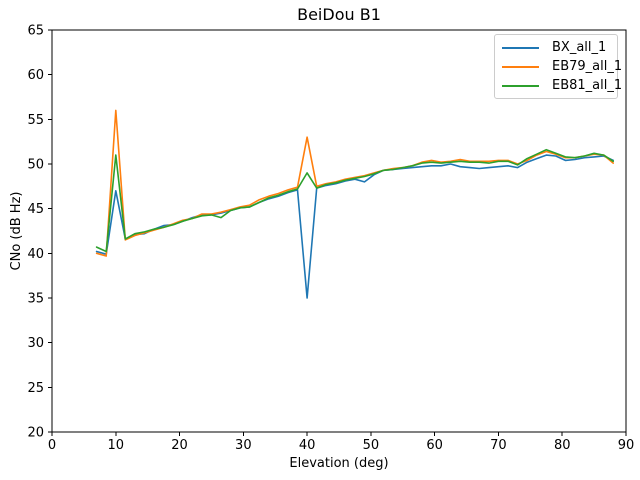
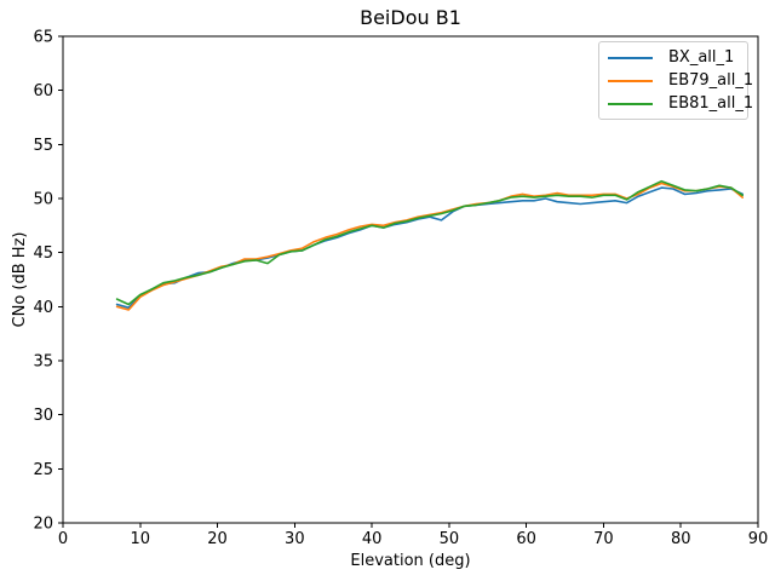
BX_all_1/10: 47 -> 41
EB79_all_1/10: 56 -> 41
EB81_all_1/10: 51 -> 41
BX_all_1/40: 35 -> 48
EB79_all_1/40: 53 -> 48
EB81_all_1/40: 49 -> 48
